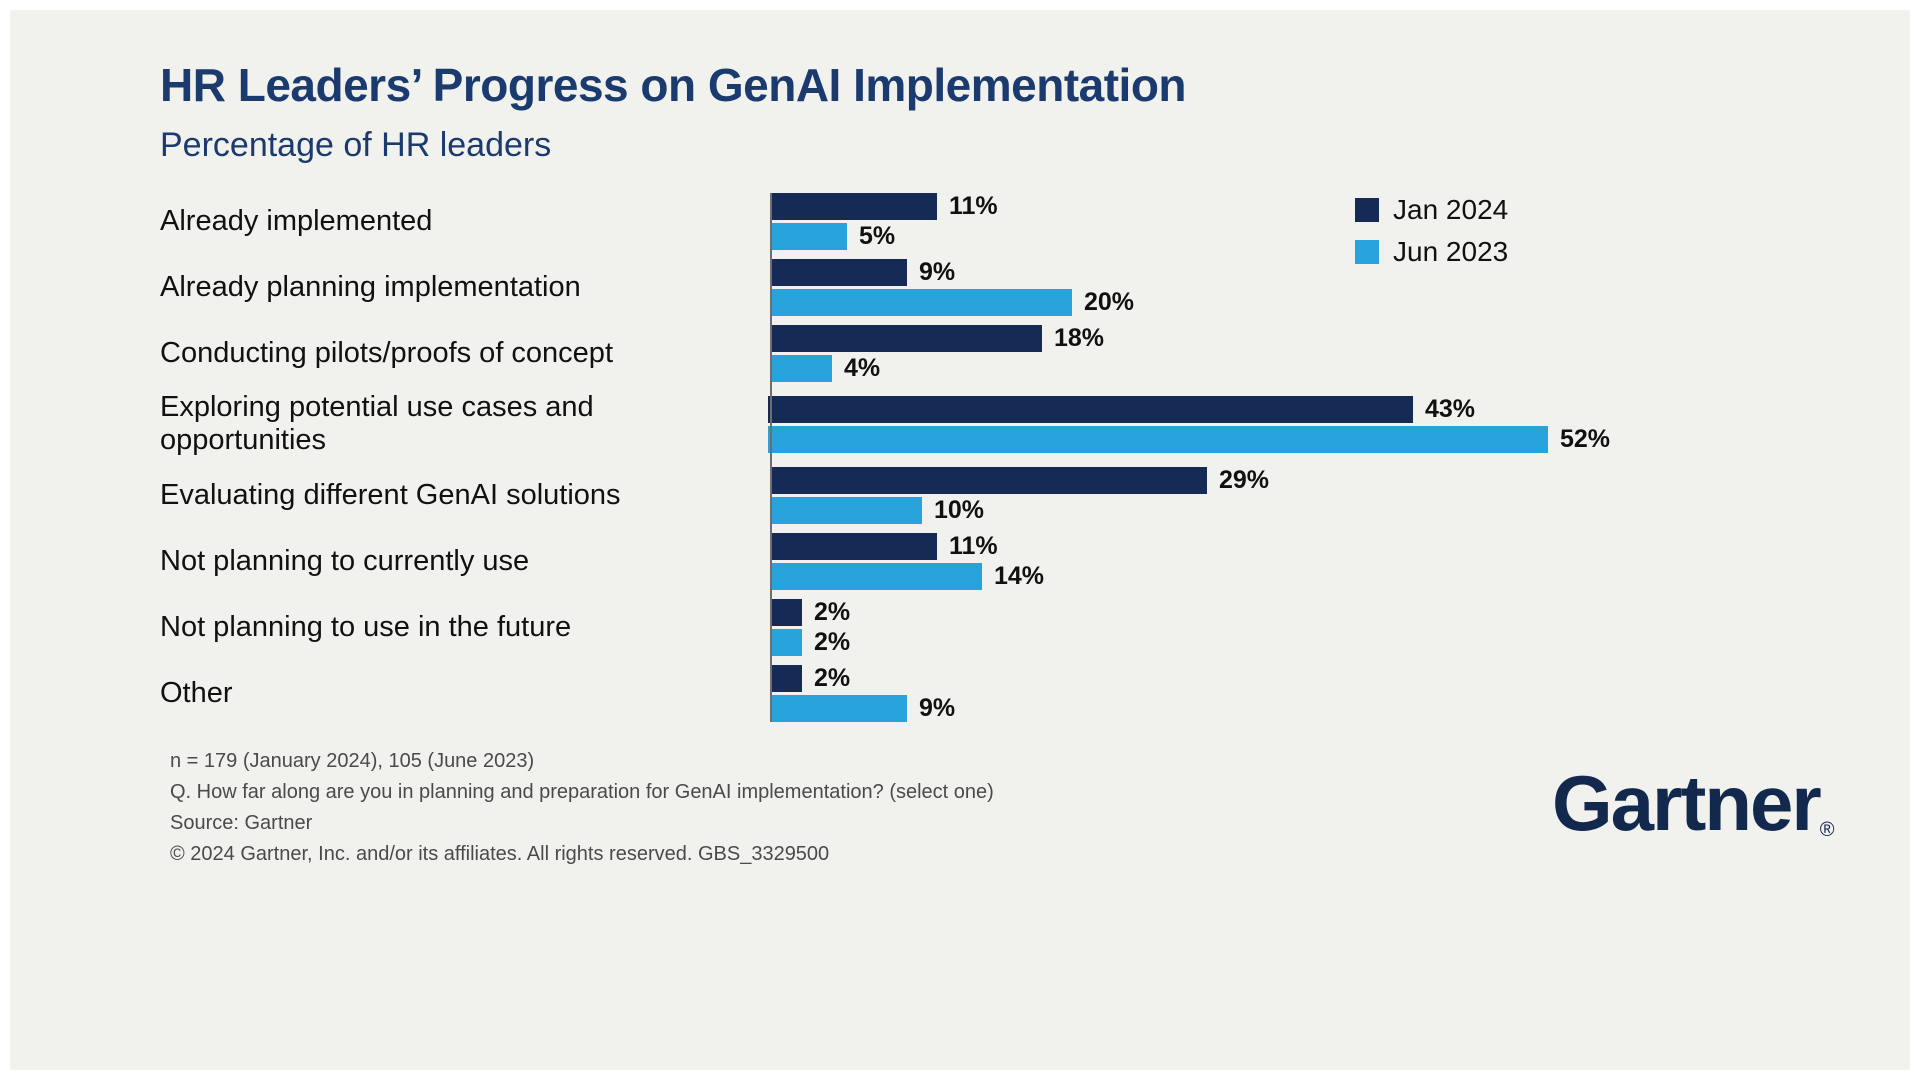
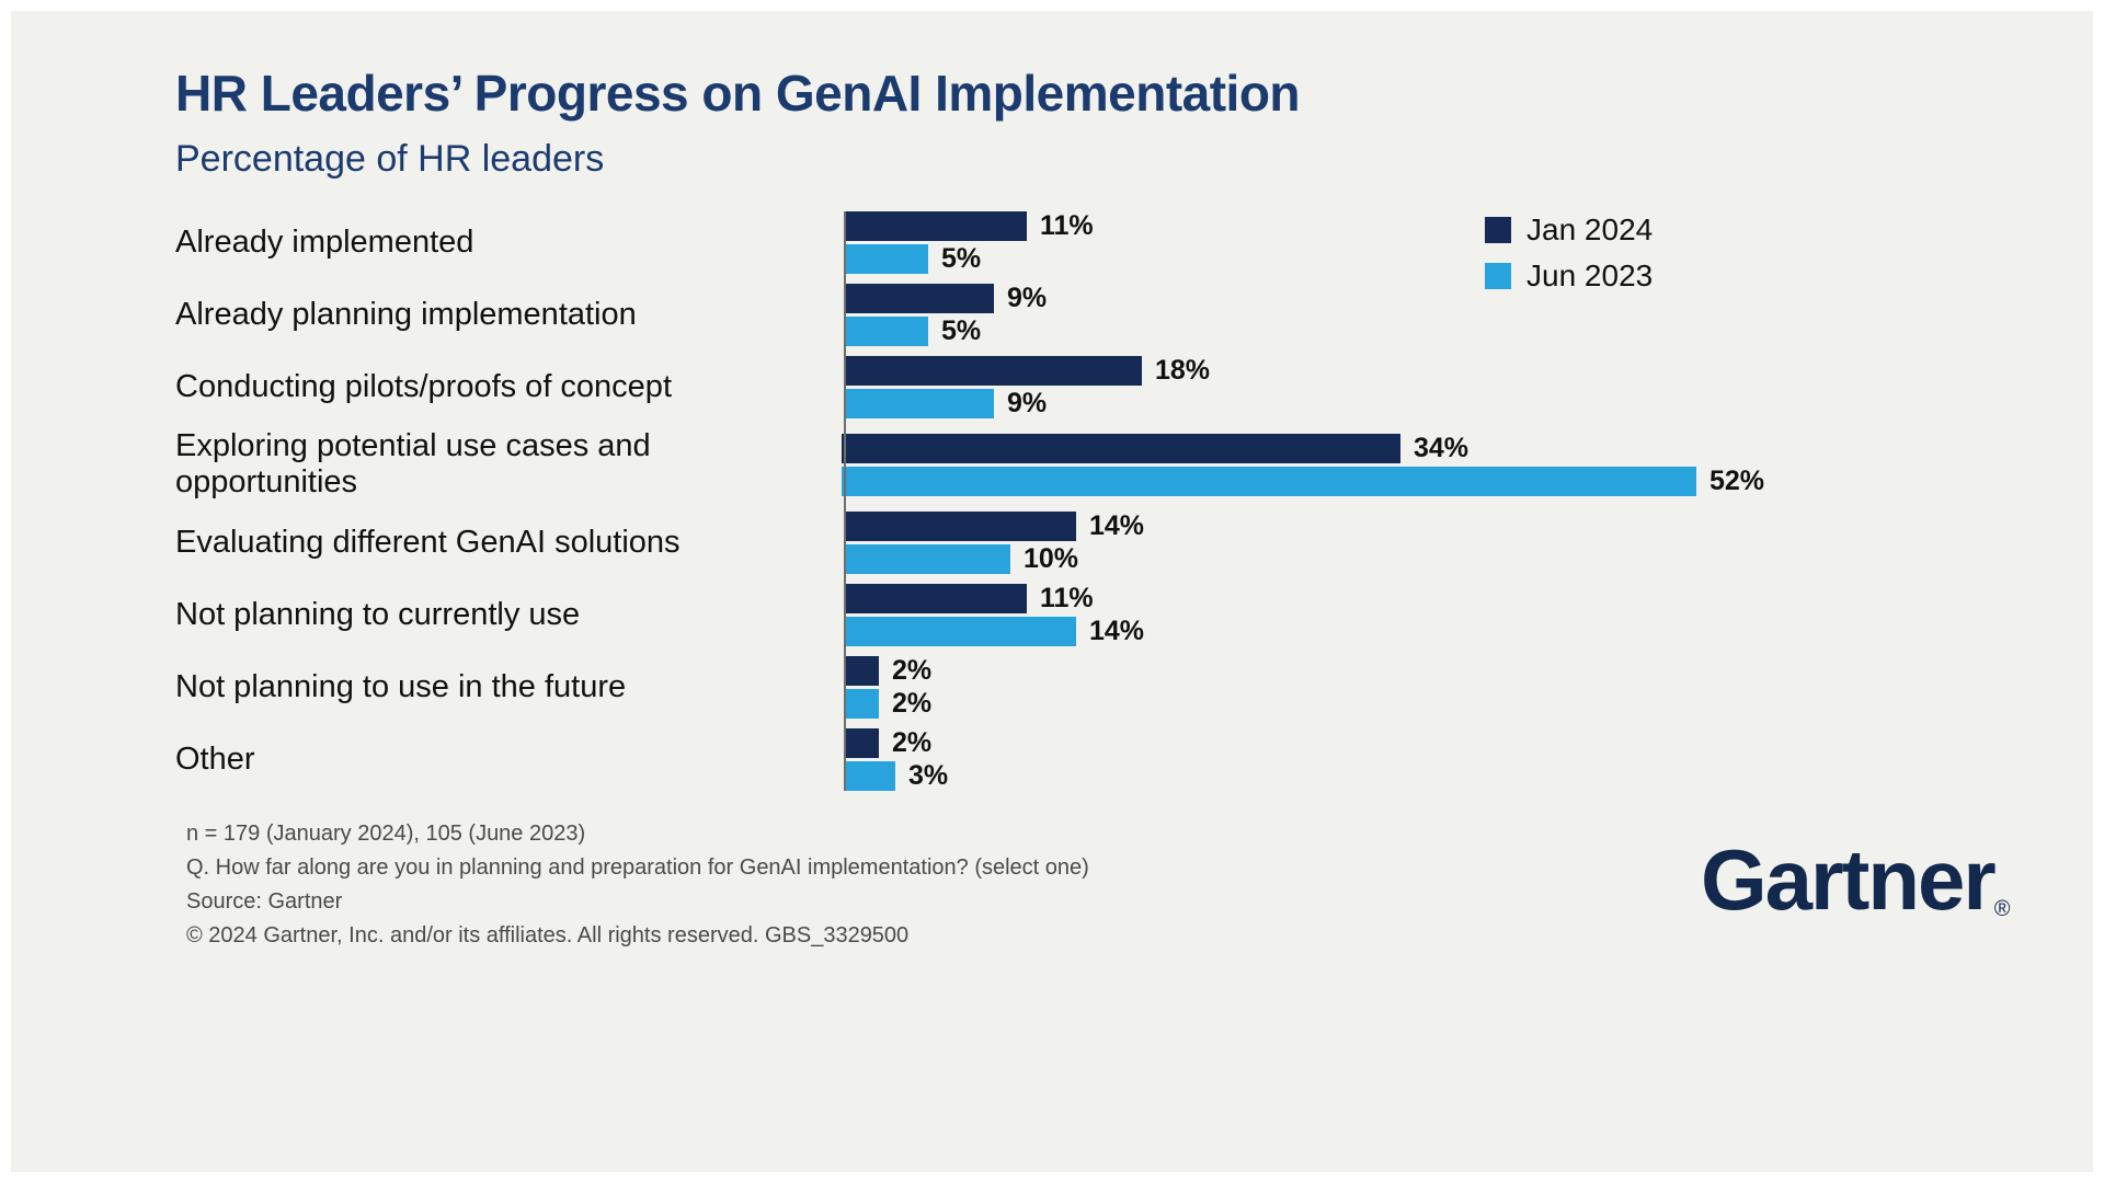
Jun 2023/Already planning implementation: 20% -> 5%
Jun 2023/Conducting pilots/proofs of concept: 4% -> 9%
Jan 2024/Exploring potential use cases and opportunities: 43% -> 34%
Jan 2024/Evaluating different GenAI solutions: 29% -> 14%
Jun 2023/Other: 9% -> 3%
